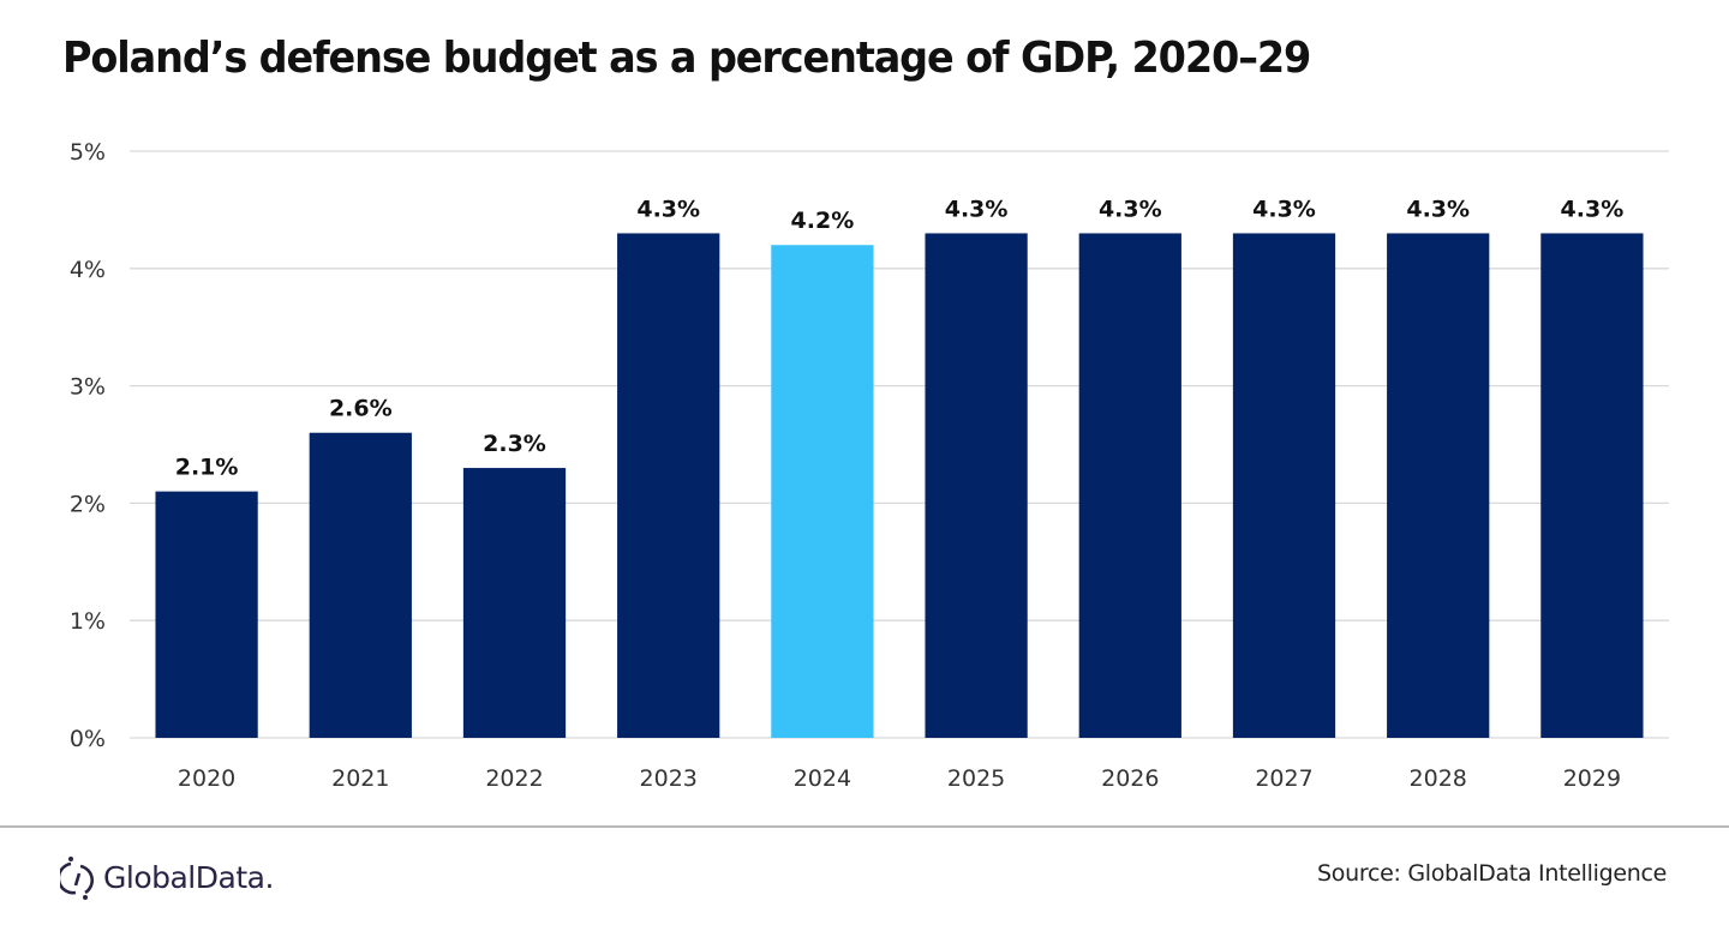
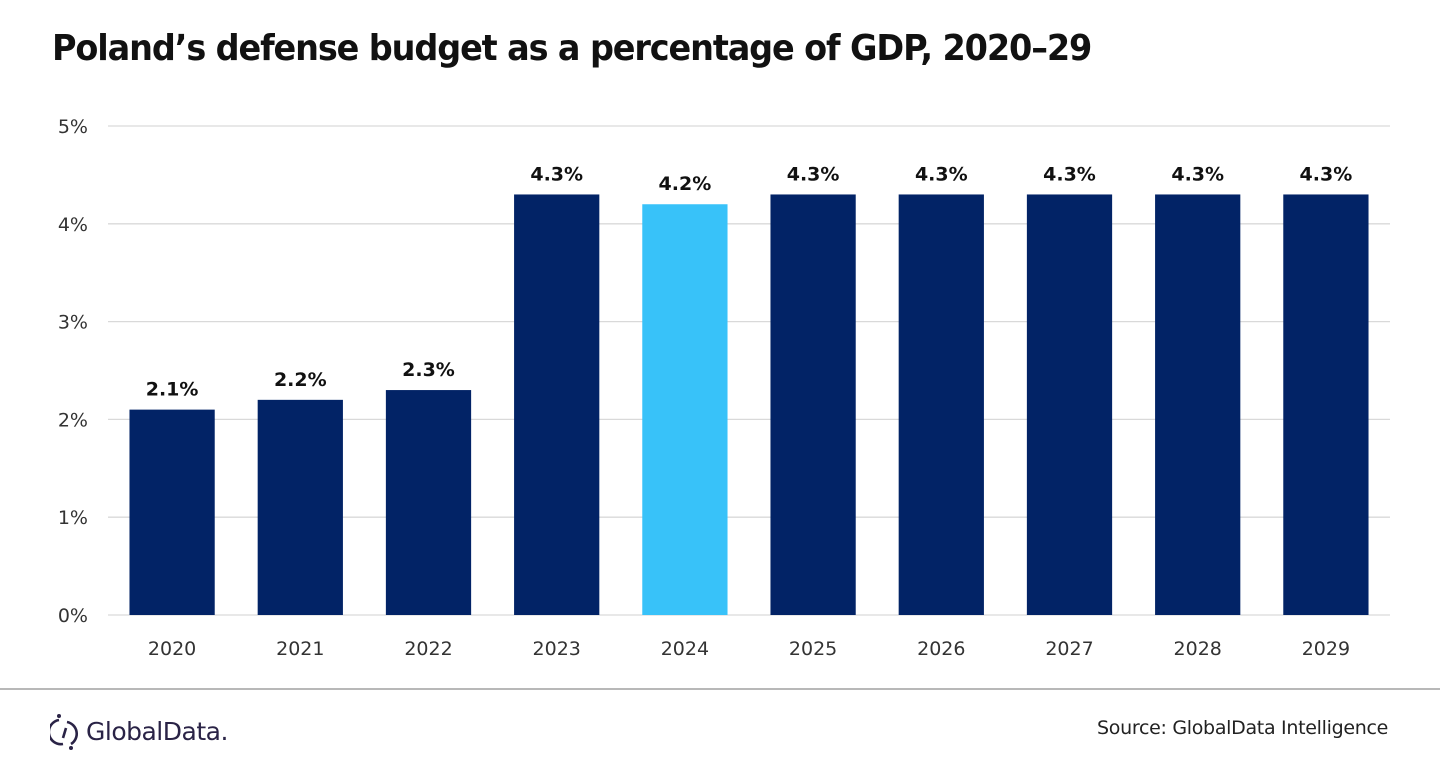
2021: 2.6% -> 2.2%
